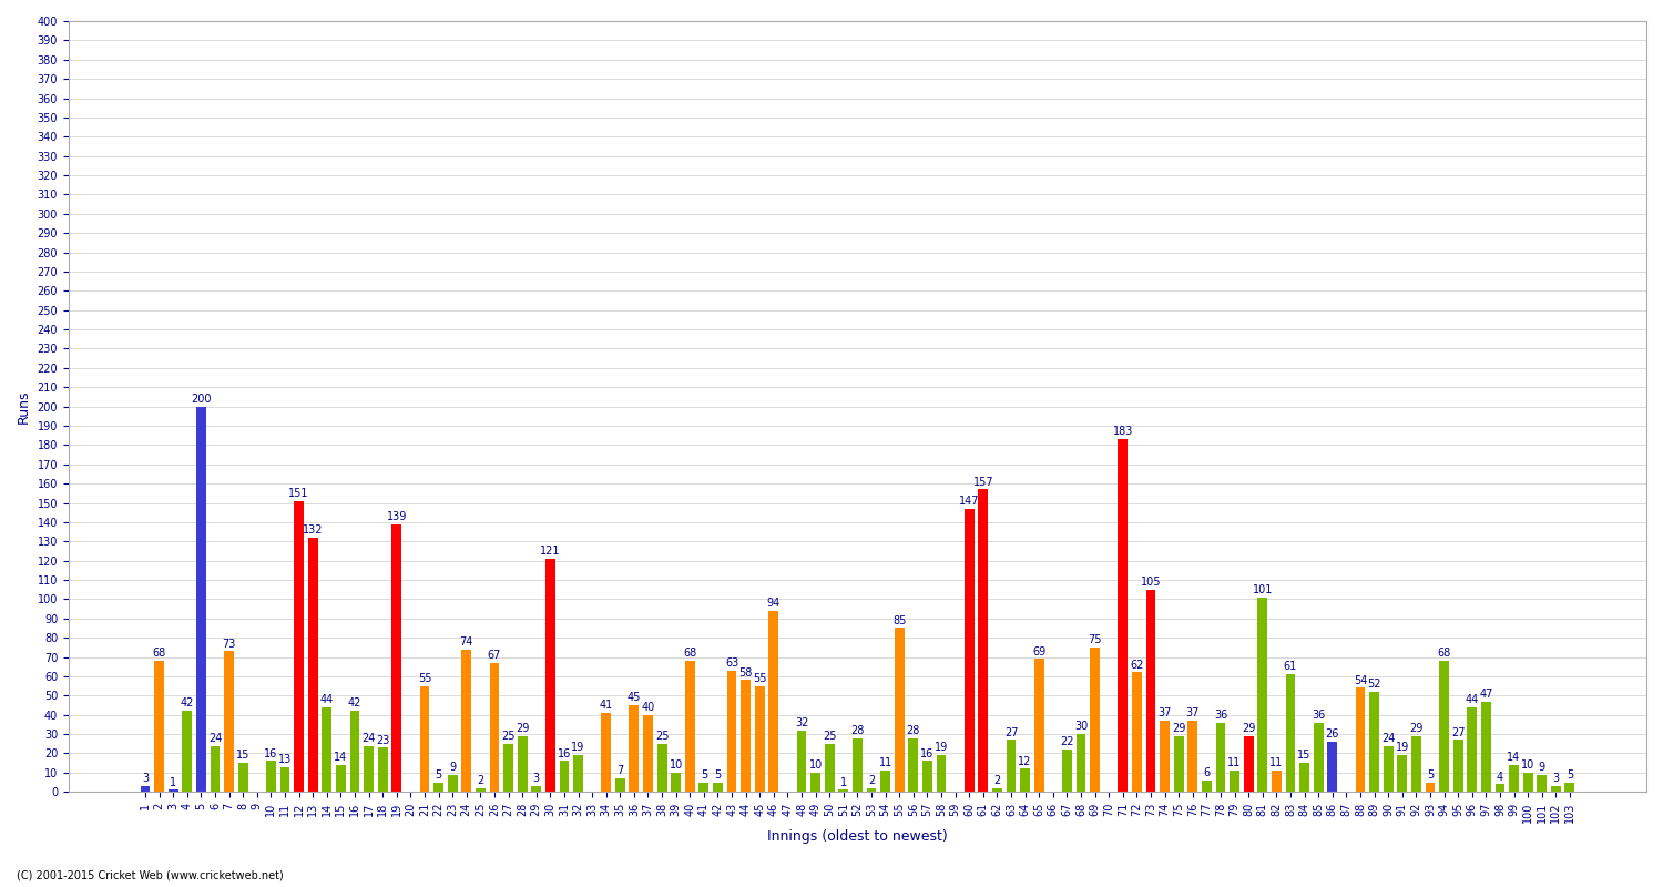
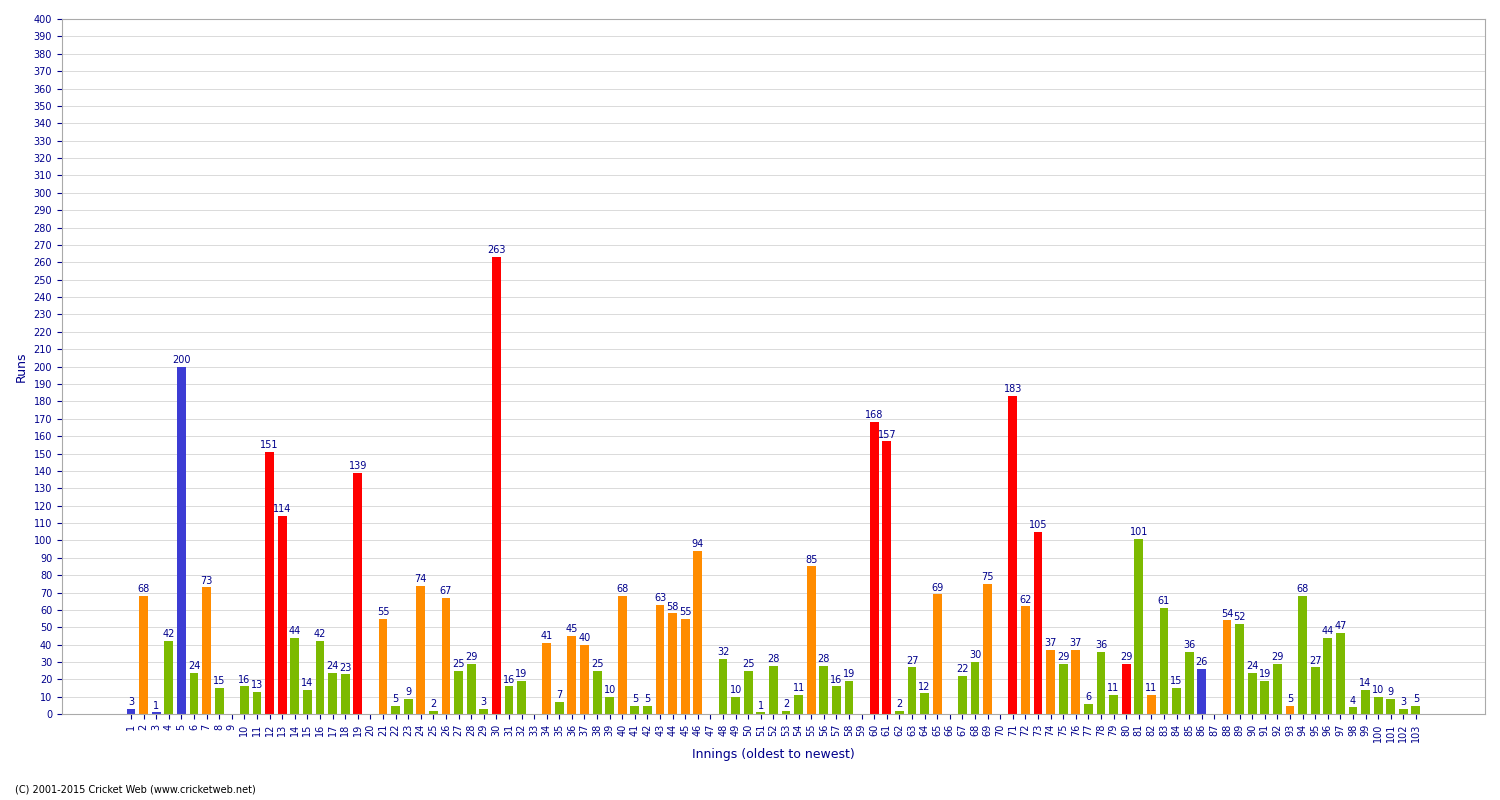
13: 132 -> 114
30: 121 -> 263
60: 147 -> 168
